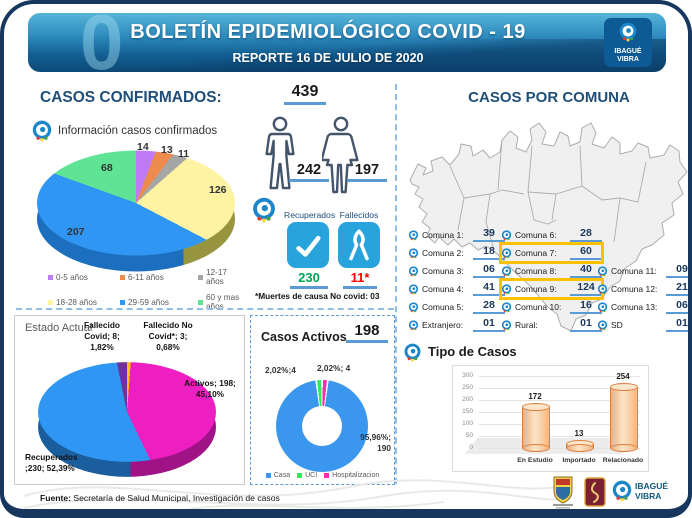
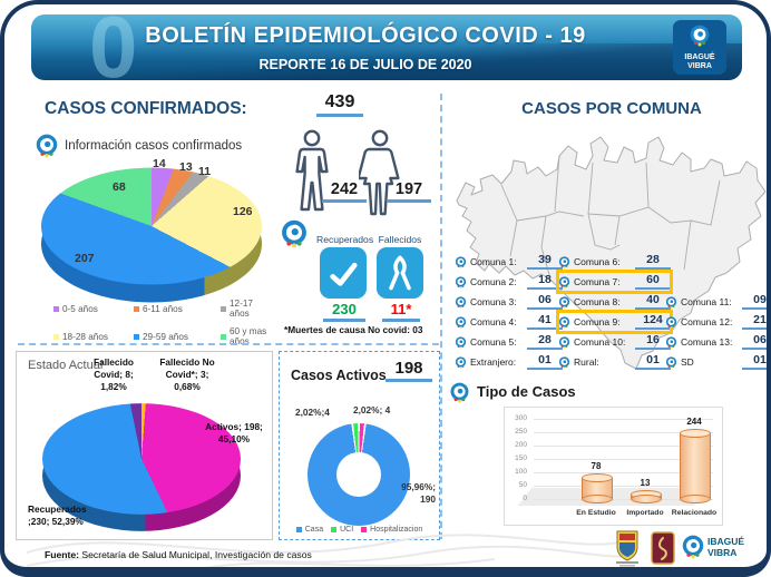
Tipo de Casos/En Estudio: 172 -> 78
Tipo de Casos/Relacionado: 254 -> 244
